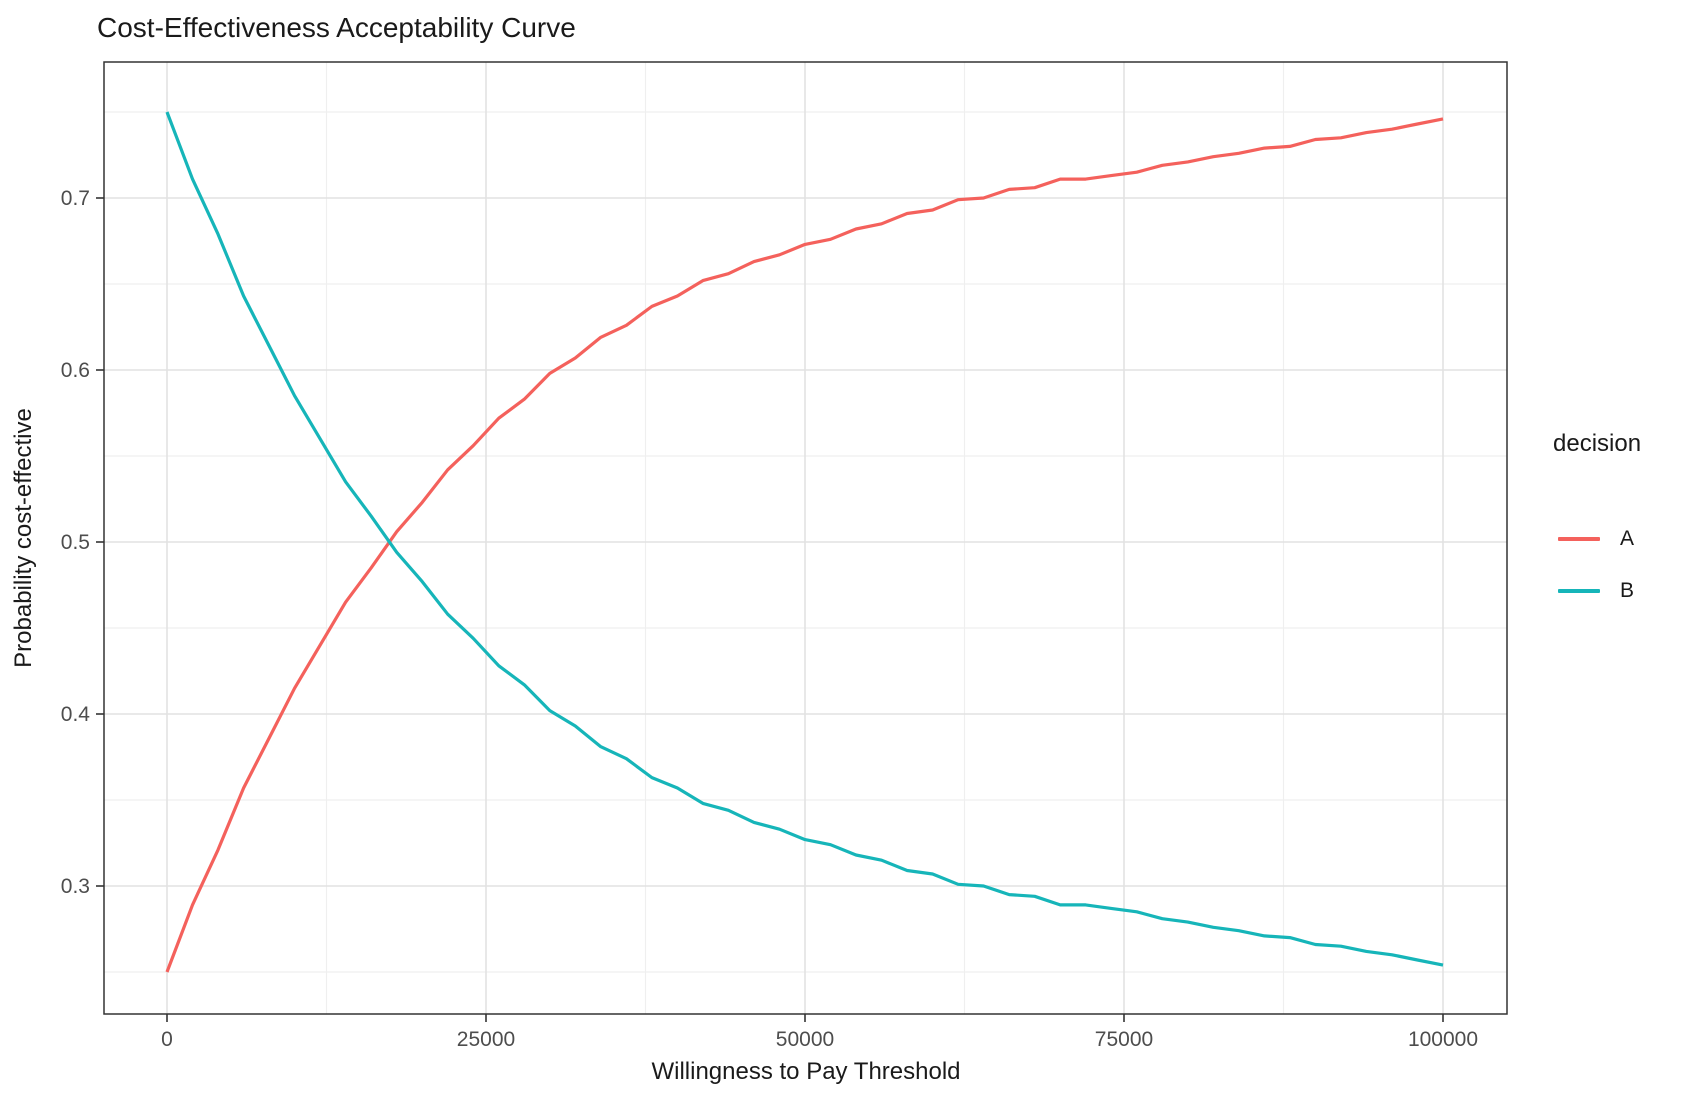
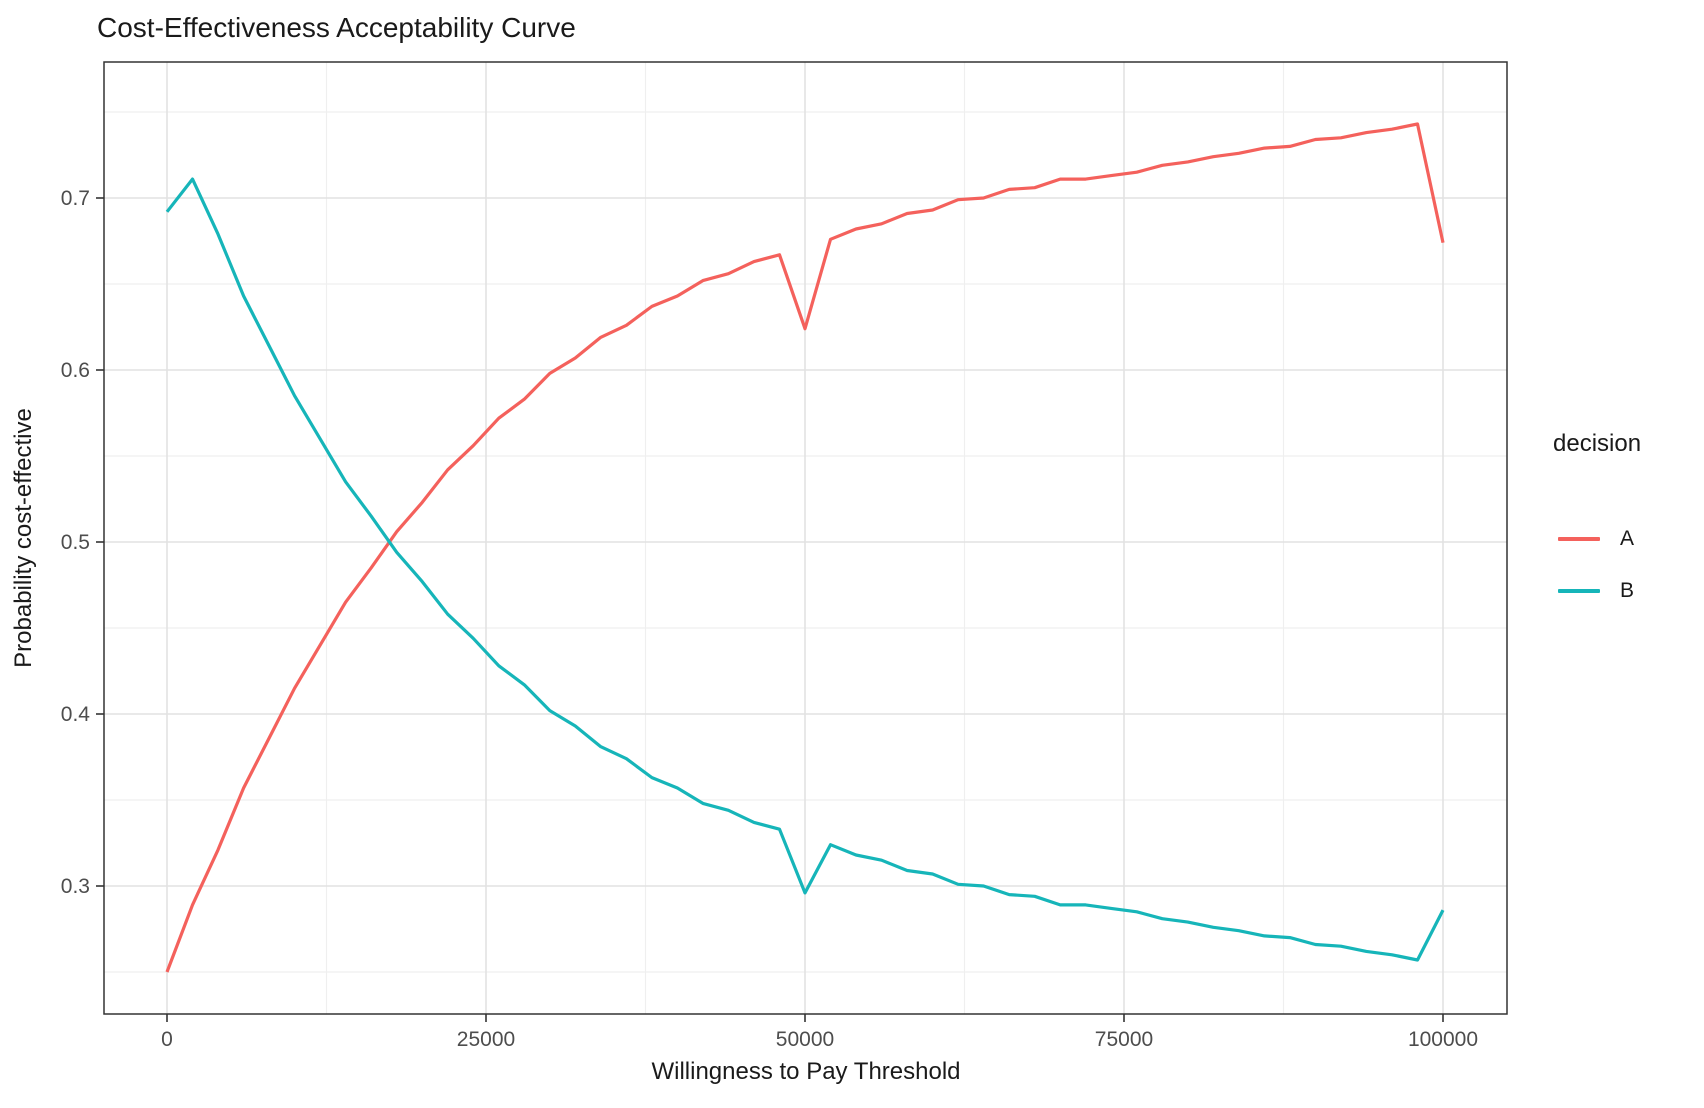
B/0: 0.750 -> 0.692
A/50000: 0.673 -> 0.624
B/50000: 0.327 -> 0.296
A/100000: 0.746 -> 0.674
B/100000: 0.254 -> 0.286
